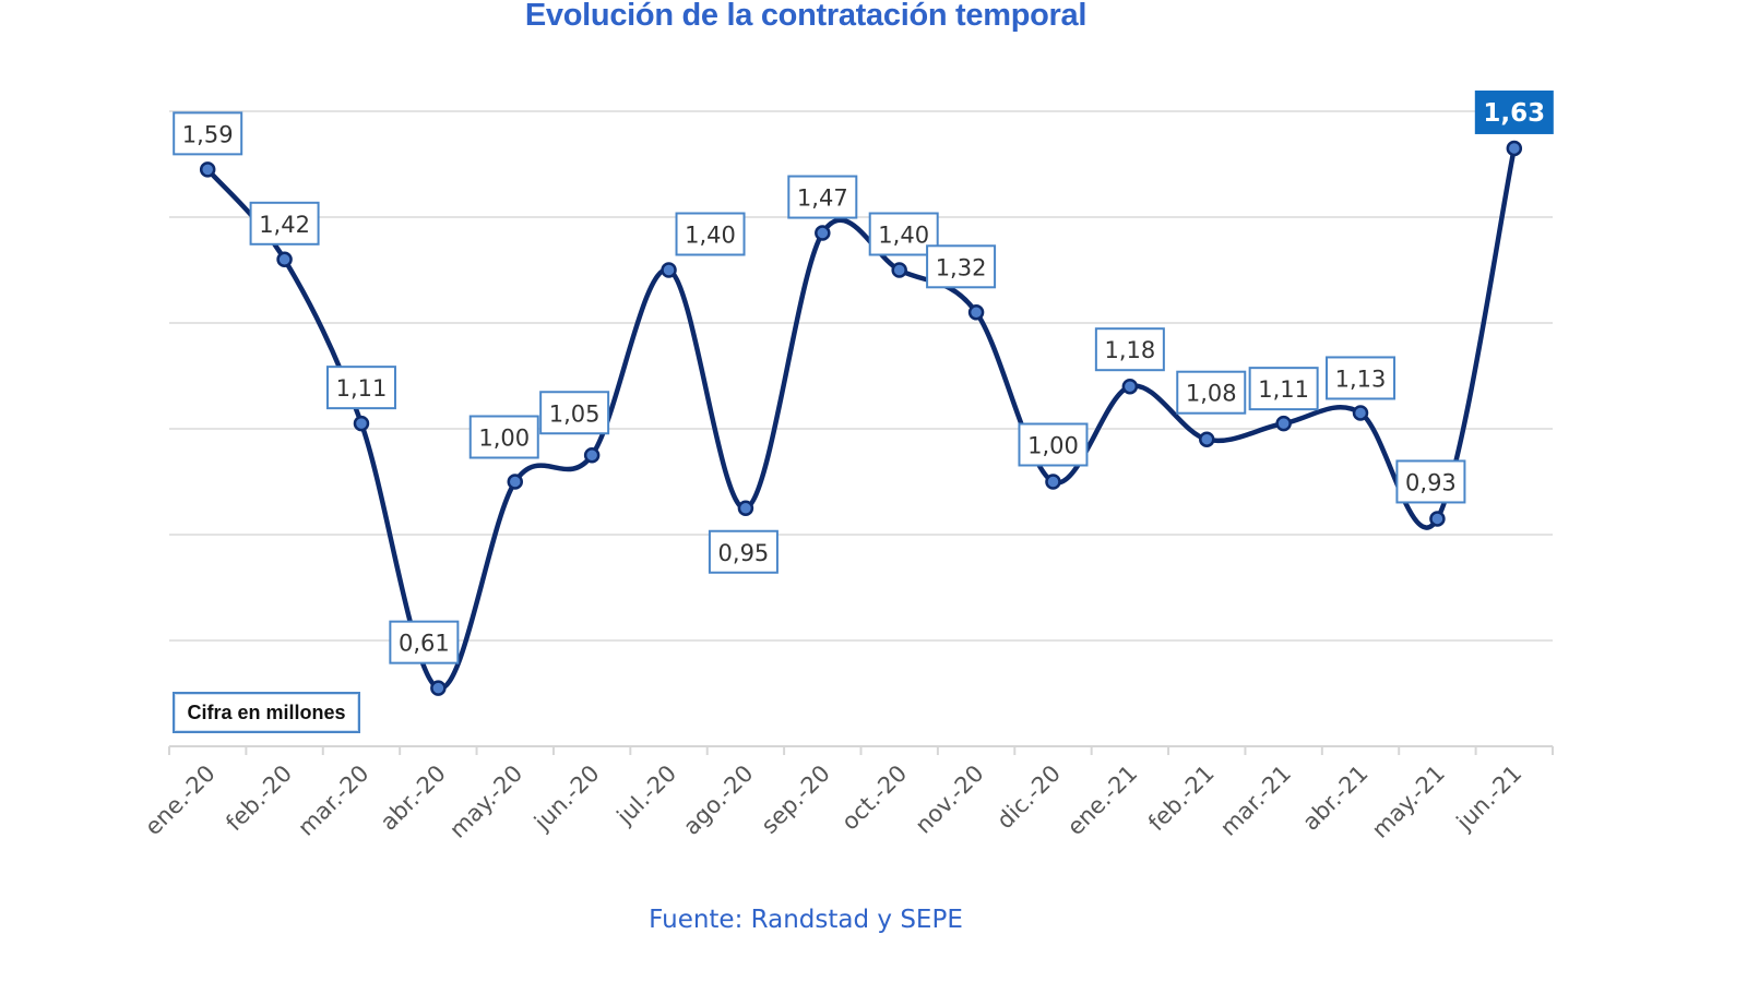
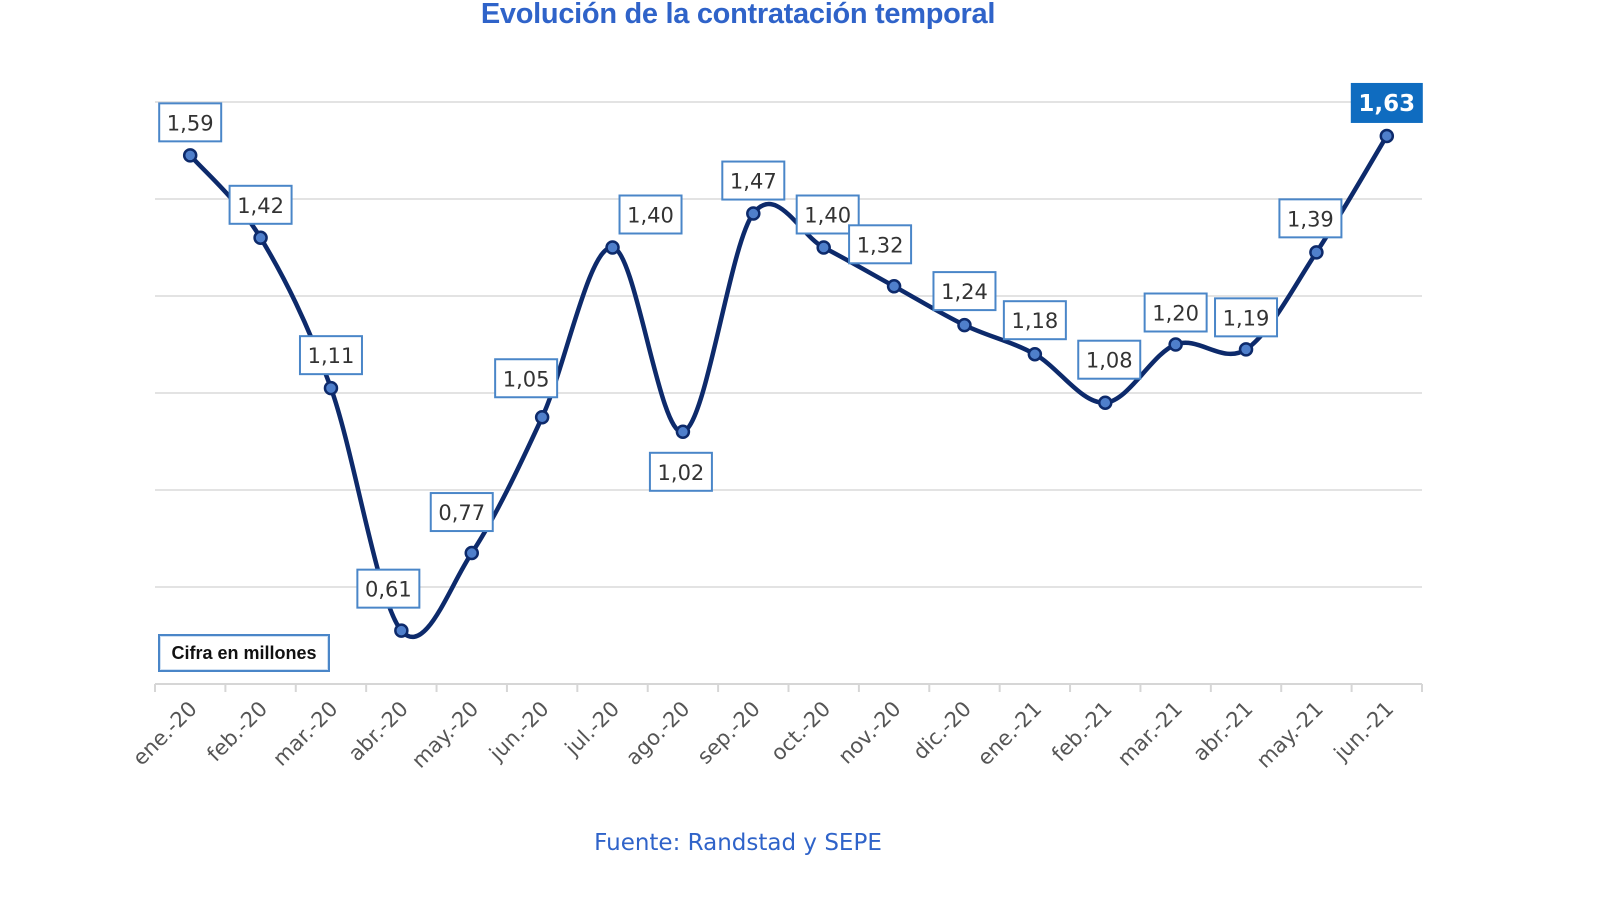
may.-20: 1,00 -> 0,77
ago.-20: 0,95 -> 1,02
dic.-20: 1,00 -> 1,24
mar.-21: 1,11 -> 1,20
abr.-21: 1,13 -> 1,19
may.-21: 0,93 -> 1,39
